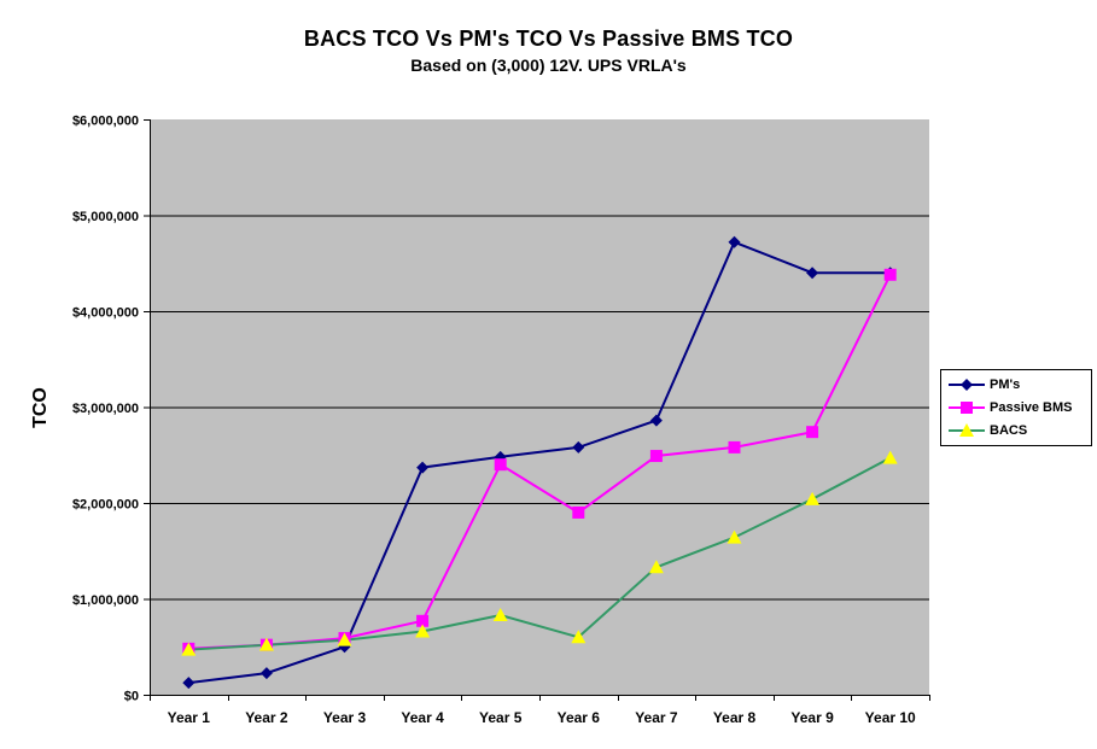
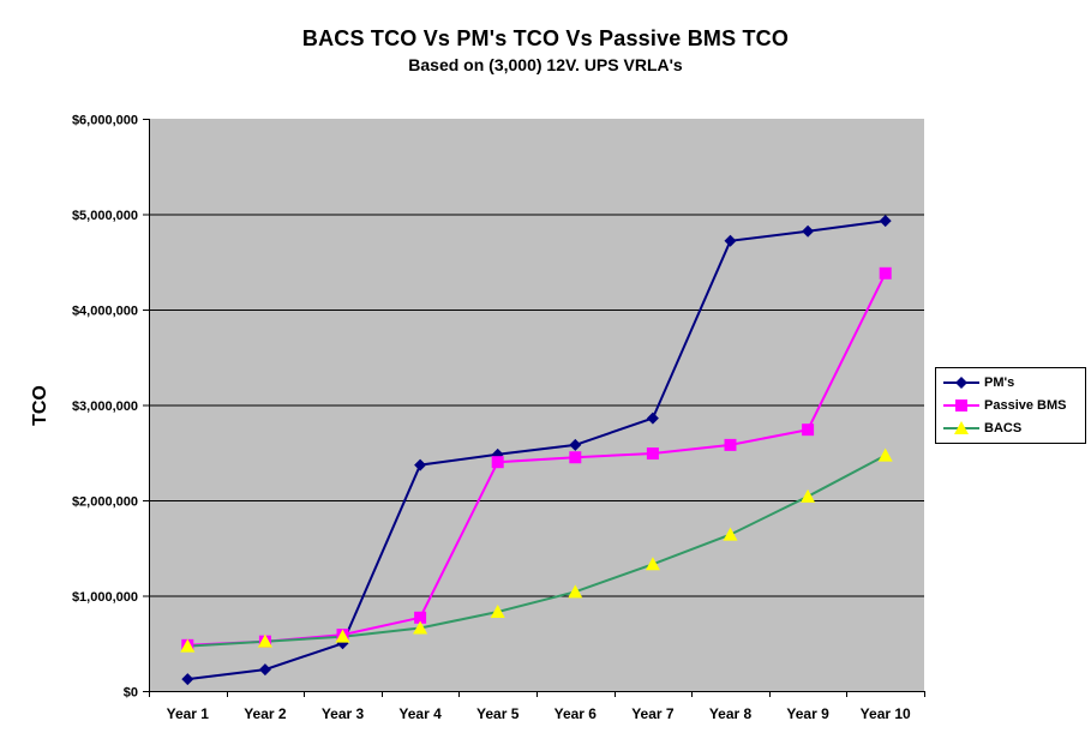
Passive BMS/Year 6: $1900000 -> $2400000
BACS/Year 6: $600000 -> $1000000
PM's/Year 9: $4400000 -> $4800000
PM's/Year 10: $4400000 -> $4900000
